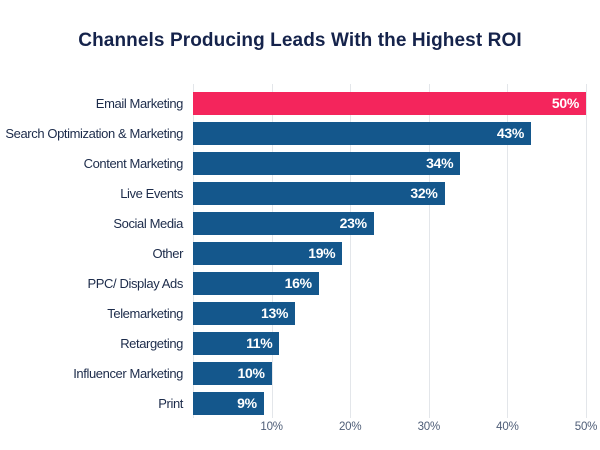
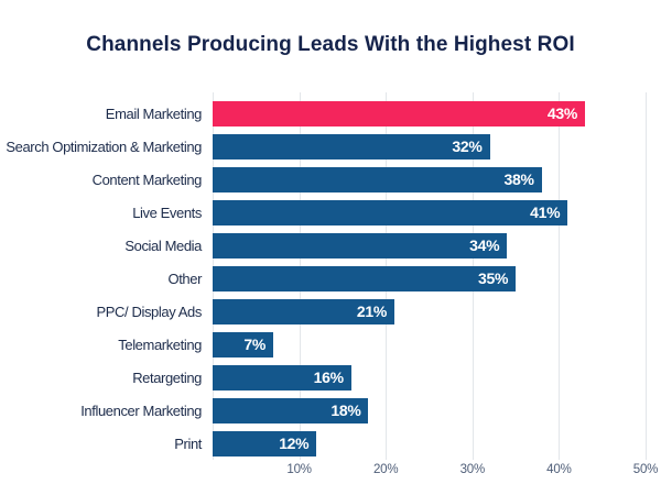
Email Marketing: 50% -> 43%
Search Optimization & Marketing: 43% -> 32%
Content Marketing: 34% -> 38%
Live Events: 32% -> 41%
Social Media: 23% -> 34%
Other: 19% -> 35%
PPC/ Display Ads: 16% -> 21%
Telemarketing: 13% -> 7%
Retargeting: 11% -> 16%
Influencer Marketing: 10% -> 18%
Print: 9% -> 12%
